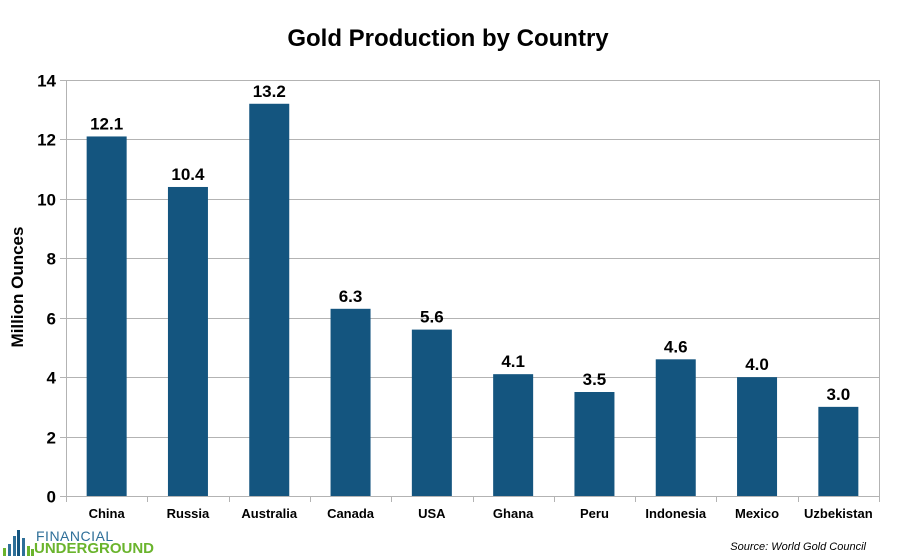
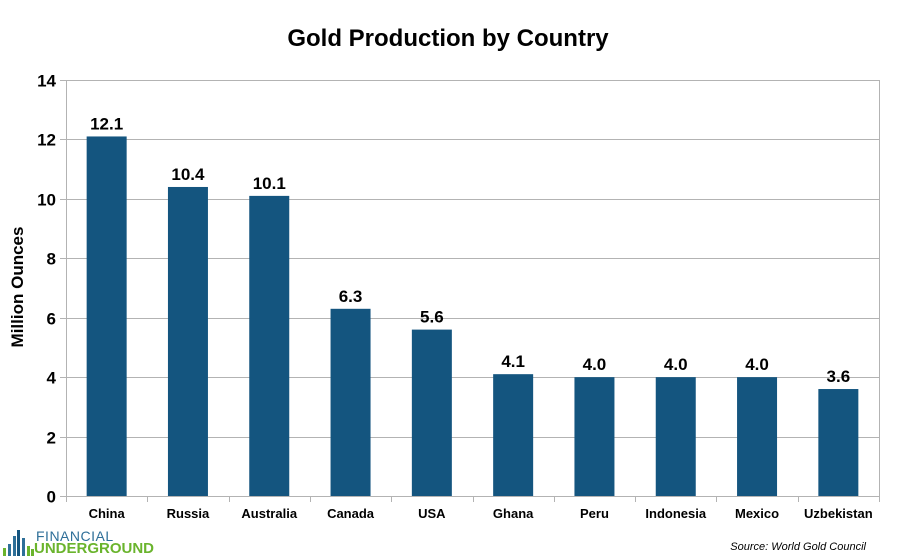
Australia: 13.2 -> 10.1
Peru: 3.5 -> 4.0
Indonesia: 4.6 -> 4.0
Uzbekistan: 3.0 -> 3.6
